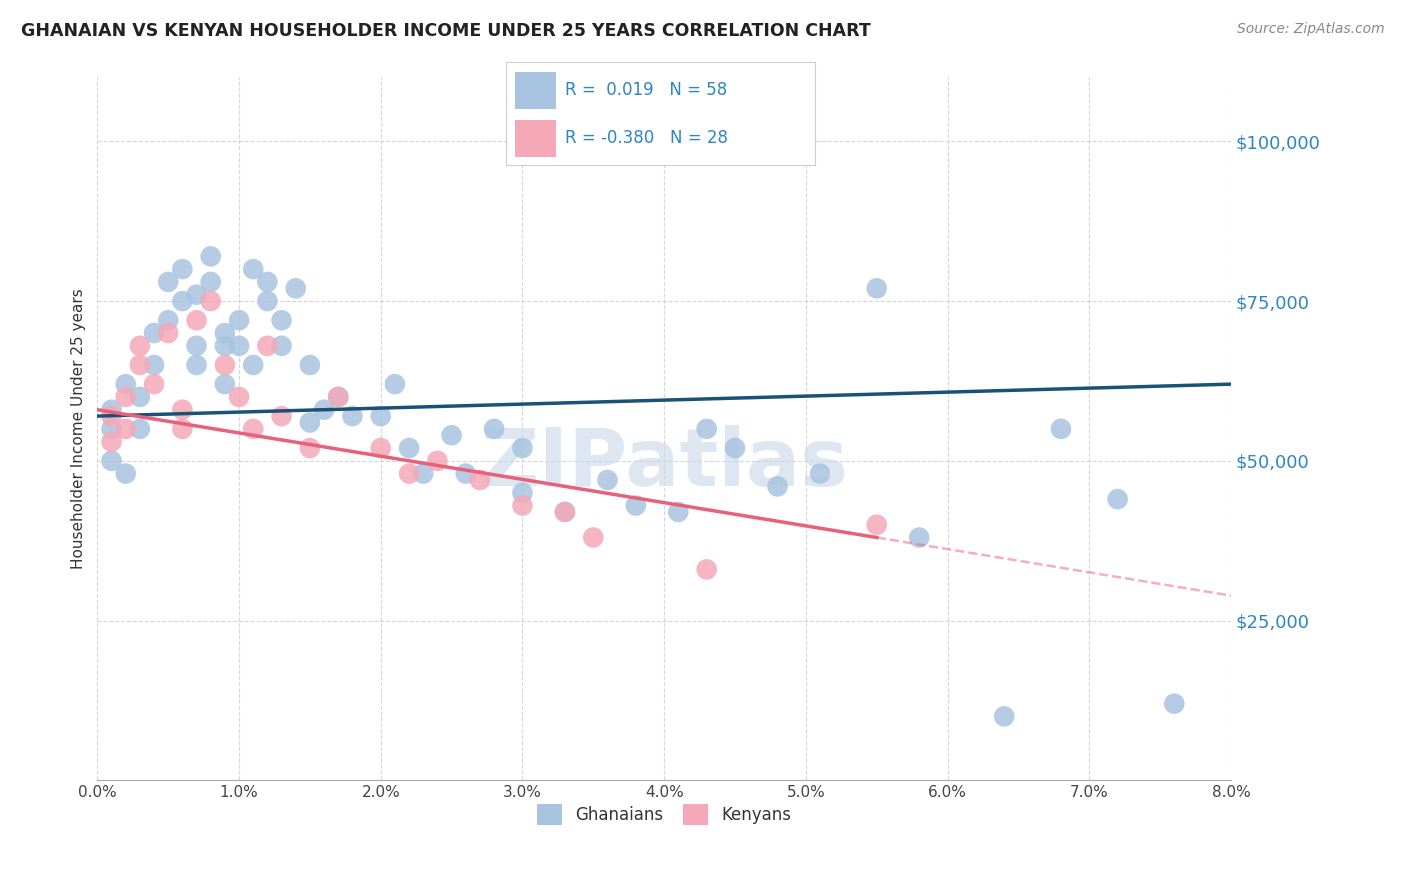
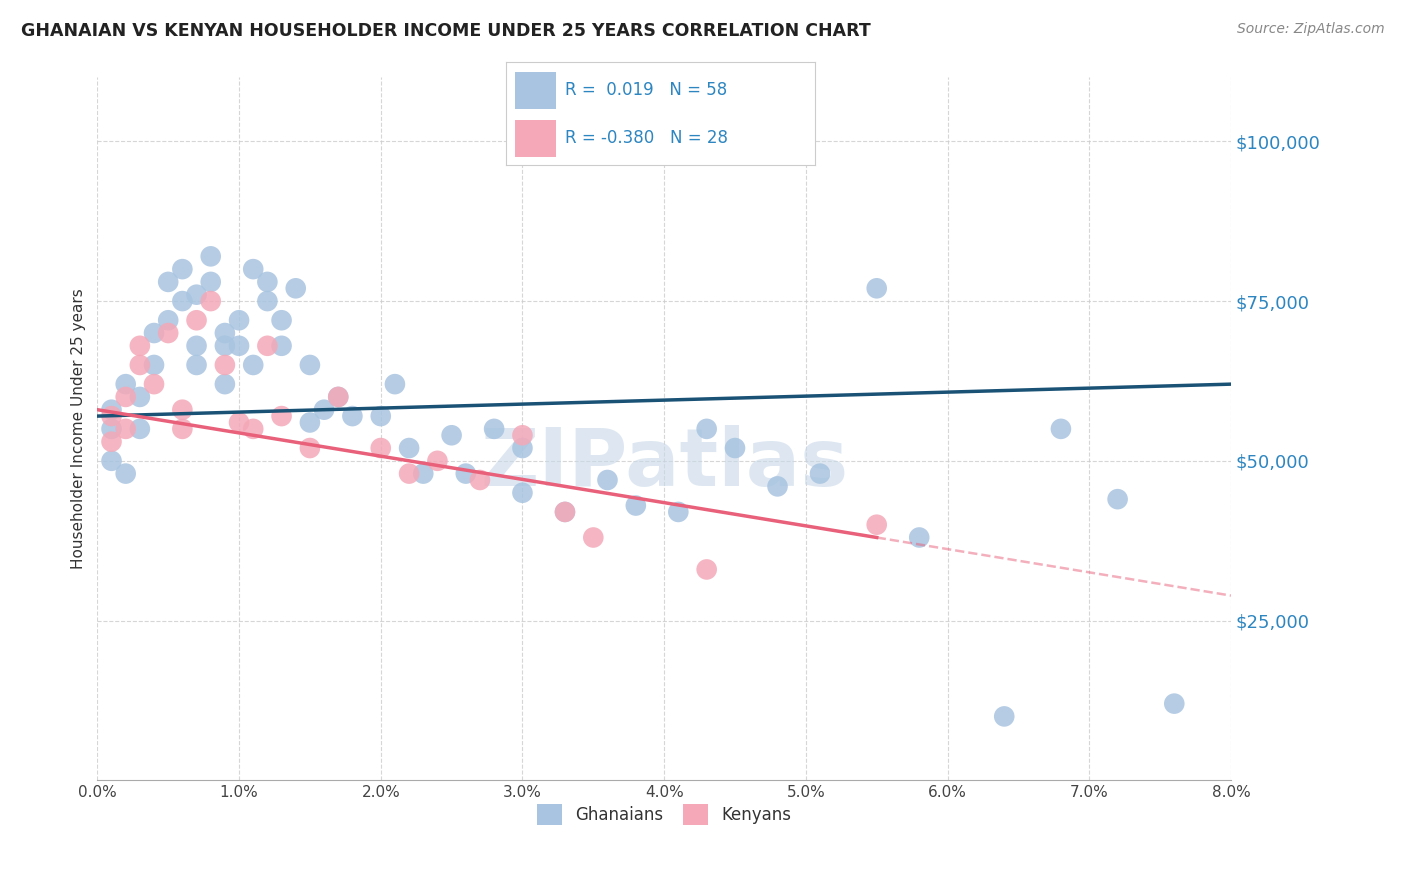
Kenyans/1.0%: $60,000 -> $56,000
Kenyans/3.0%: $43,000 -> $54,000
